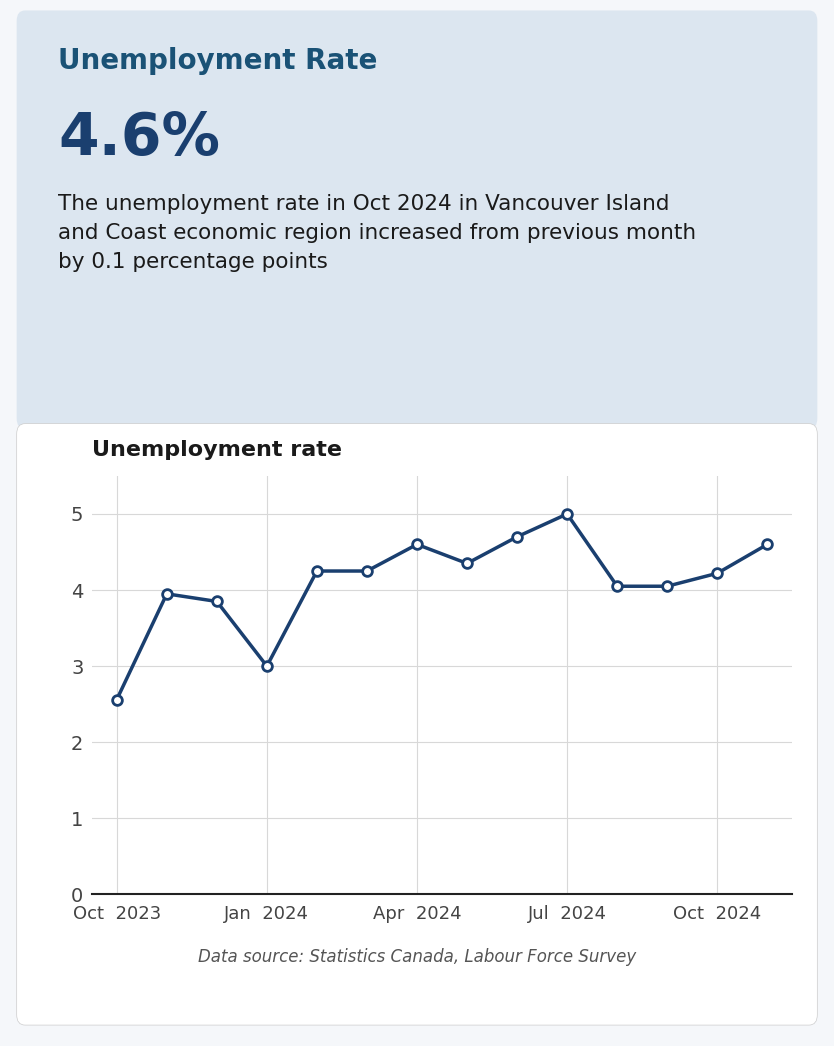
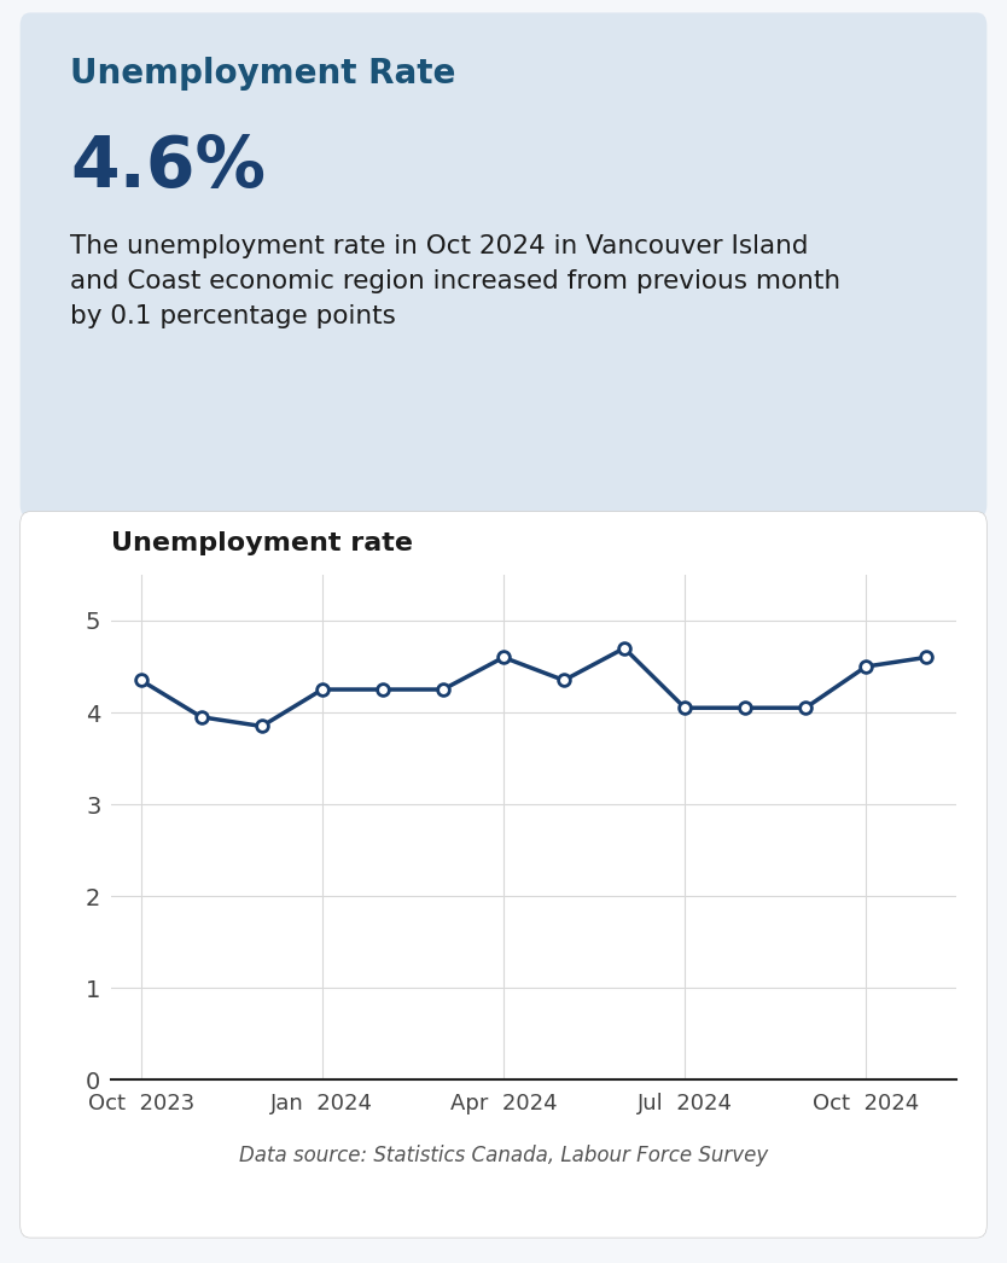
Oct 2023: 2.56 -> 4.35
Jan 2024: 3.00 -> 4.25
Jul 2024: 5.00 -> 4.05
Oct 2024: 4.22 -> 4.50
